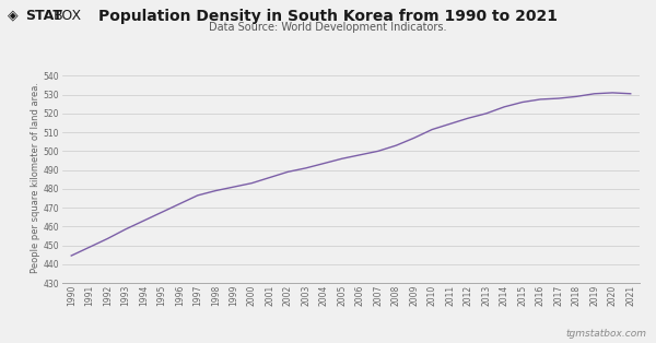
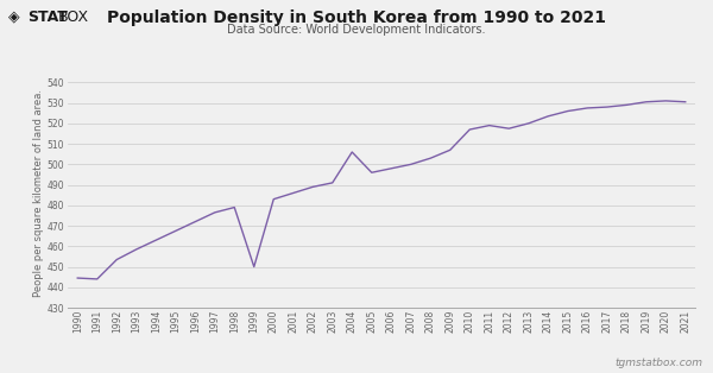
1991: 449 -> 444
1999: 481 -> 450
2004: 494 -> 506
2010: 512 -> 517
2011: 514 -> 519
